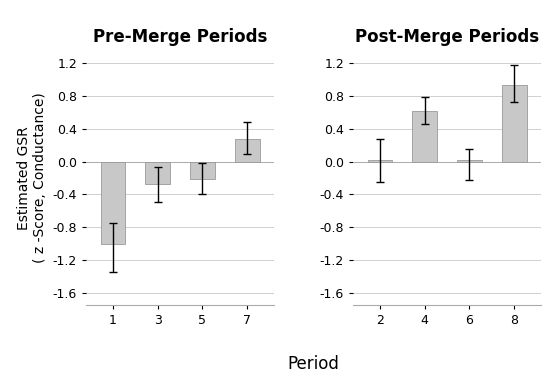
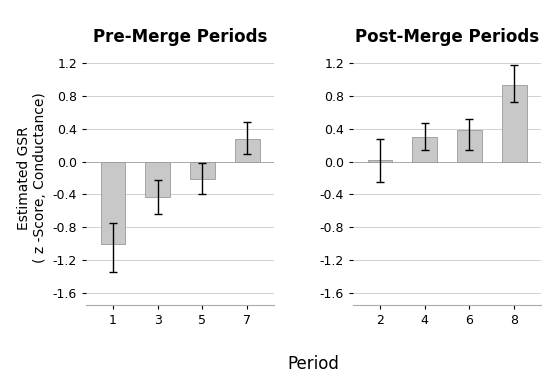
Pre-Merge Periods/3: -0.28 -> -0.43
Post-Merge Periods/4: 0.62 -> 0.30
Post-Merge Periods/6: 0.02 -> 0.39
